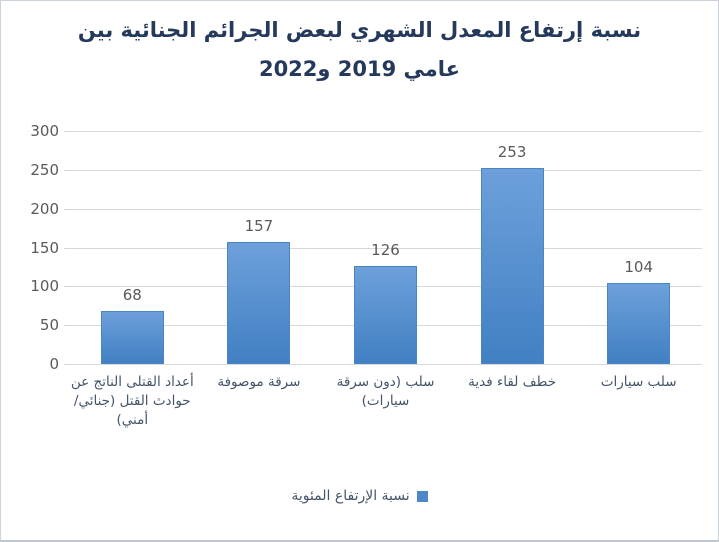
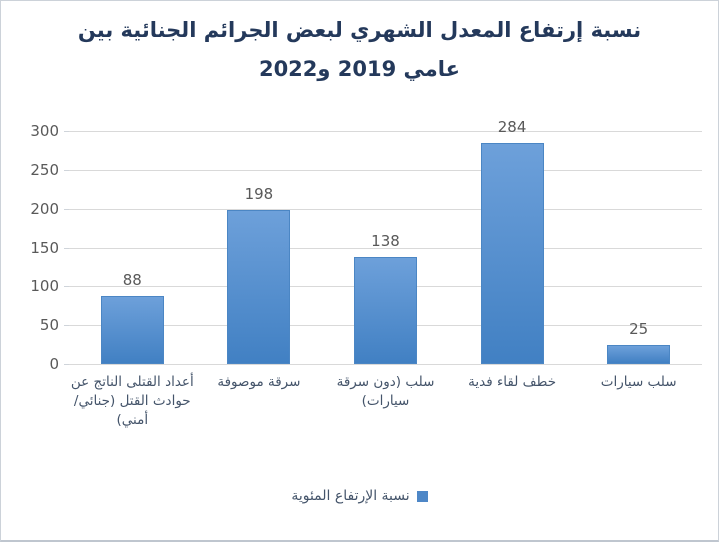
أعداد القتلى الناتج عن حوادث القتل (جنائي/ أمني): 68 -> 88
سرقة موصوفة: 157 -> 198
سلب (دون سرقة سيارات): 126 -> 138
خطف لقاء فدية: 253 -> 284
سلب سيارات: 104 -> 25
